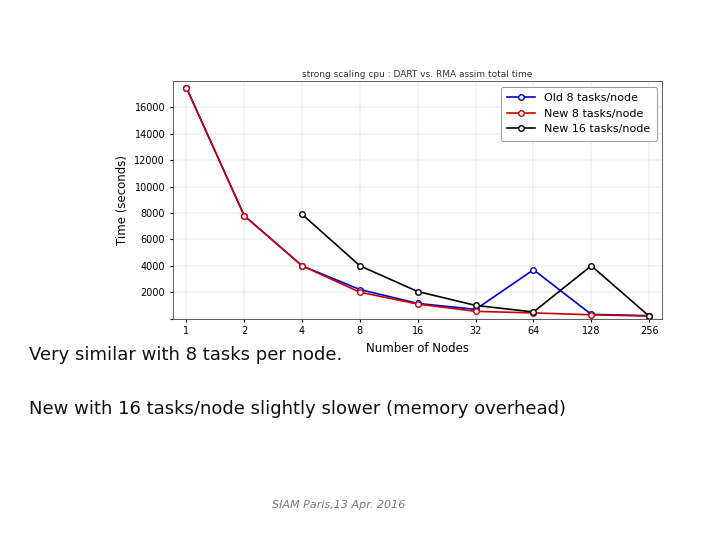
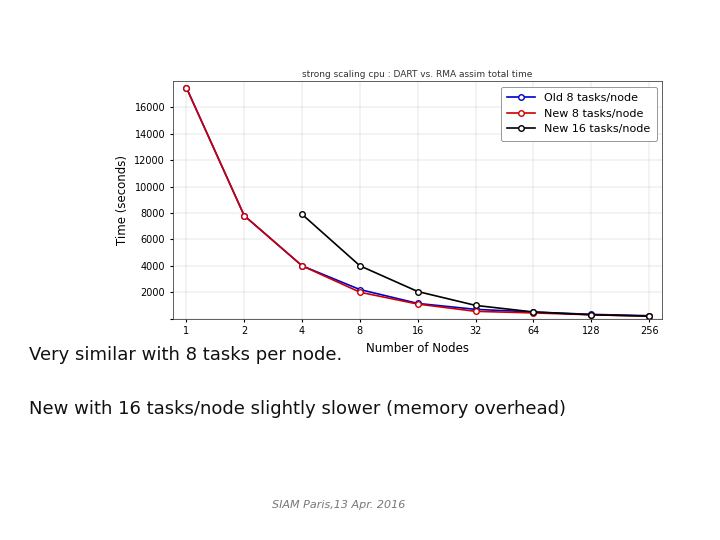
Old 8 tasks/node/64: 3700 -> 500
New 16 tasks/node/128: 4000 -> 300
